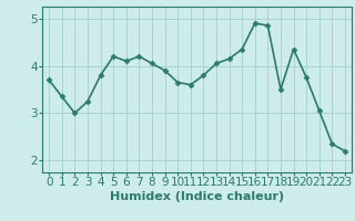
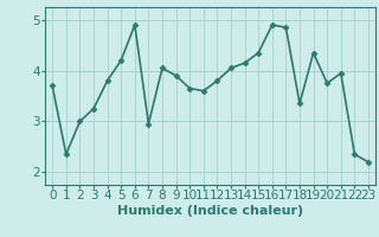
1: 3.35 -> 2.35
6: 4.10 -> 4.90
7: 4.20 -> 2.95
18: 3.50 -> 3.35
21: 3.05 -> 3.95
